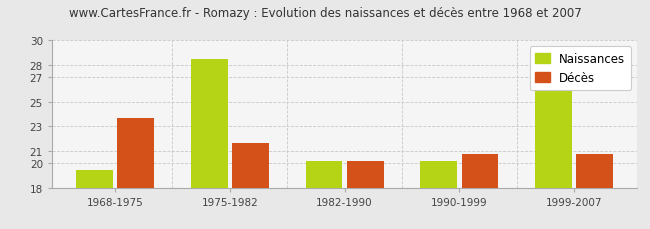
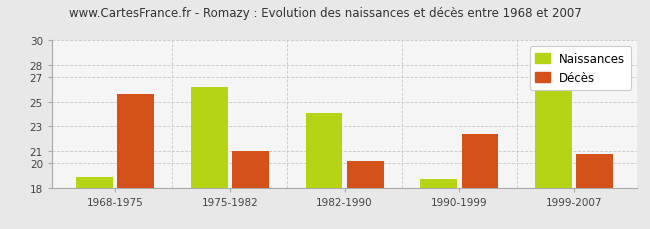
Naissances/1968-1975: 19.4 -> 18.9
Décès/1968-1975: 23.7 -> 25.6
Naissances/1975-1982: 28.5 -> 26.2
Décès/1975-1982: 21.6 -> 21.0
Naissances/1982-1990: 20.2 -> 24.1
Naissances/1990-1999: 20.2 -> 18.7
Décès/1990-1999: 20.7 -> 22.4
